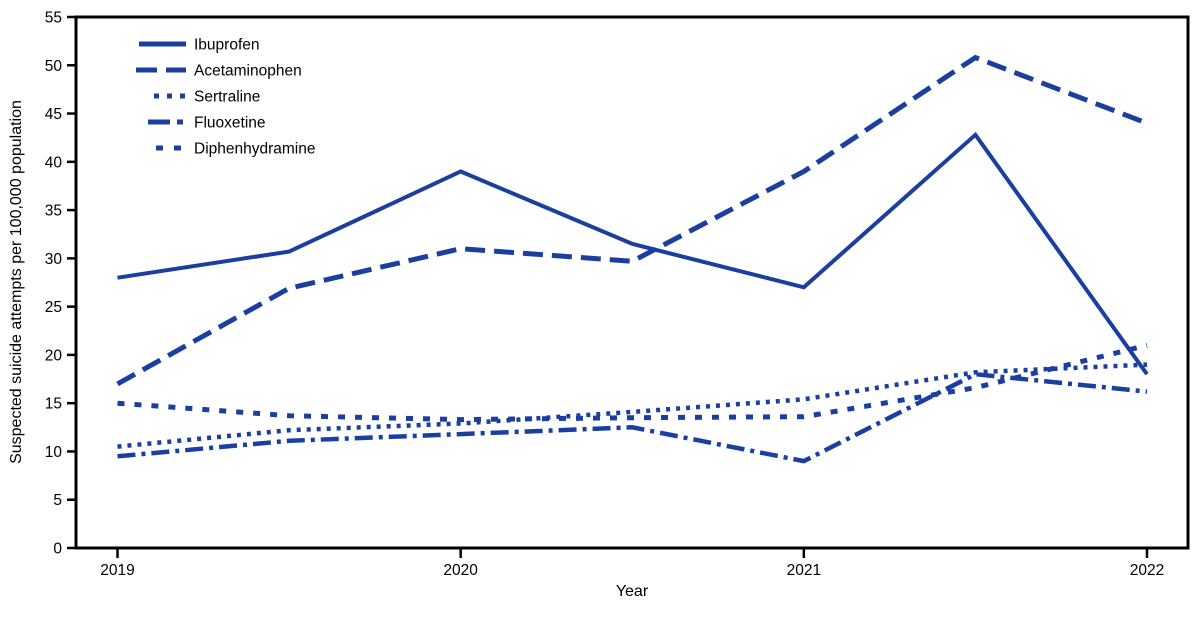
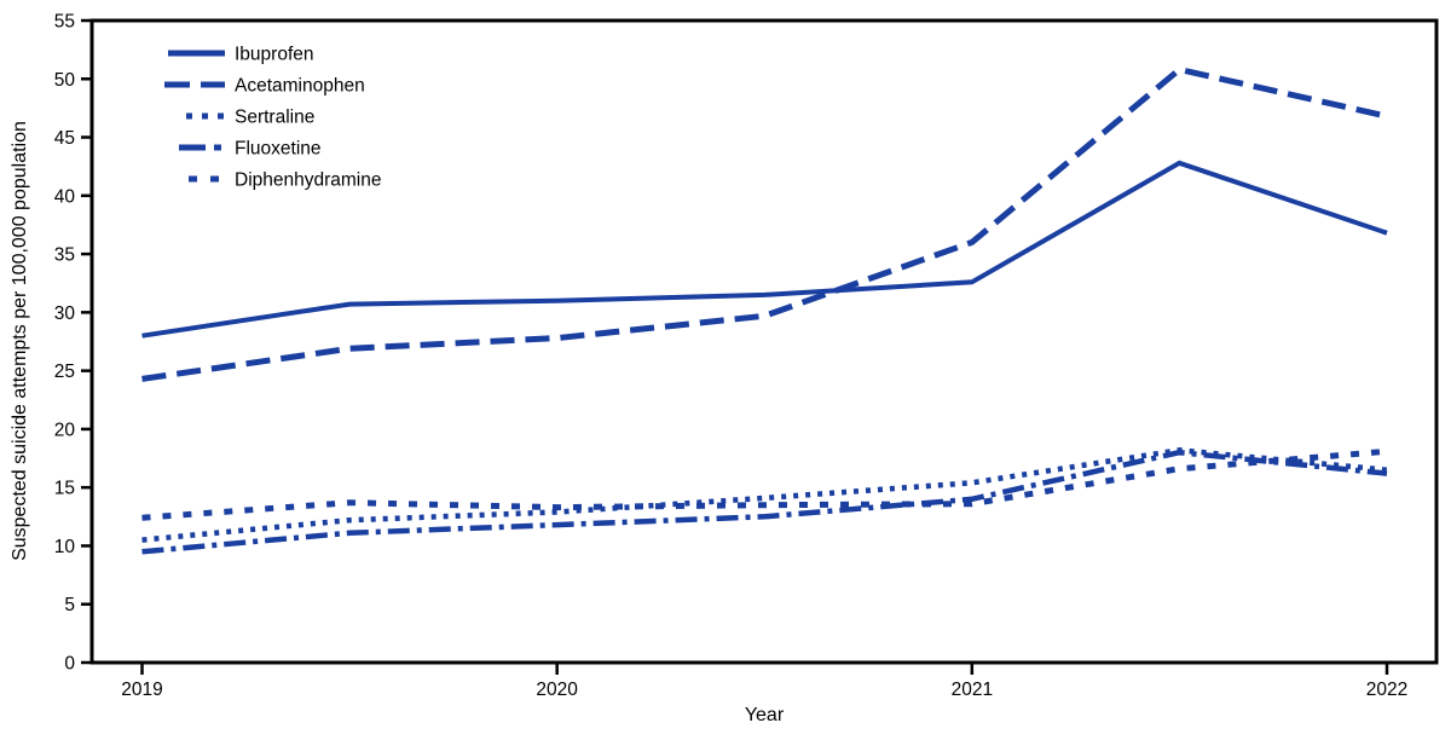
Acetaminophen/2019: 17 -> 24
Diphenhydramine/2019: 15 -> 12
Ibuprofen/2020: 39 -> 31
Acetaminophen/2020: 31 -> 28
Ibuprofen/2021: 27 -> 33
Acetaminophen/2021: 39 -> 36
Fluoxetine/2021: 9 -> 14
Ibuprofen/2022: 18 -> 37
Acetaminophen/2022: 44 -> 47
Sertraline/2022: 19 -> 16
Diphenhydramine/2022: 21 -> 18
